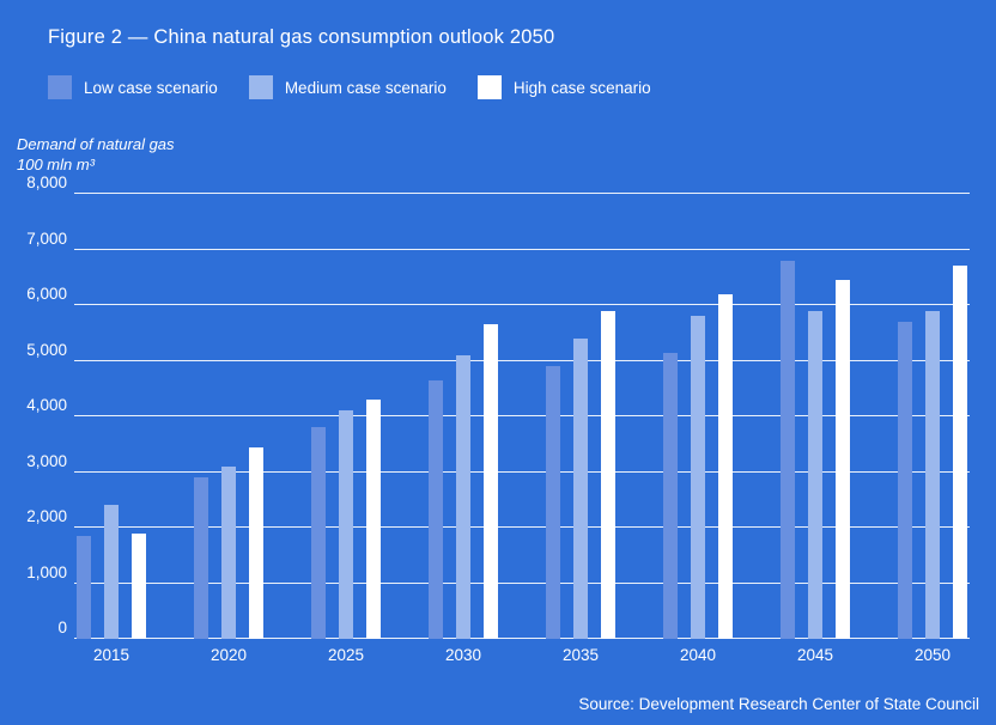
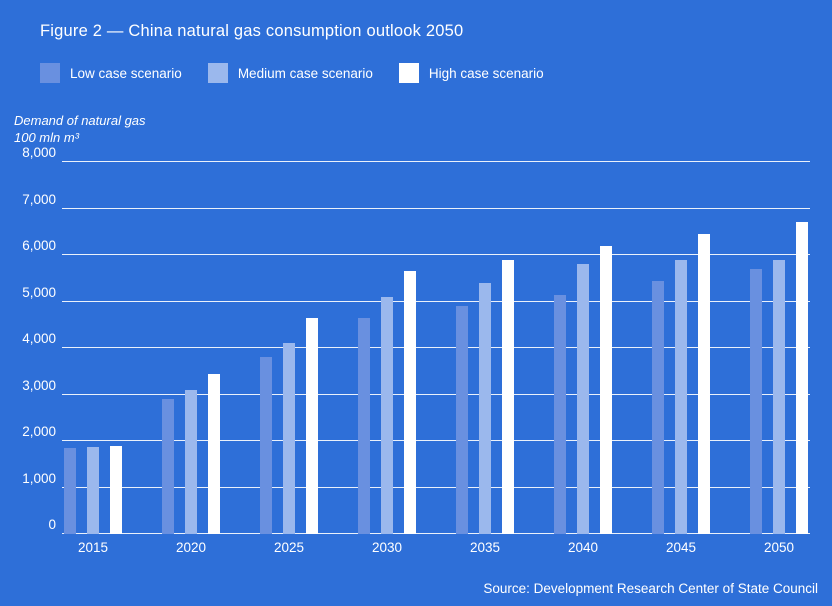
Medium case scenario/2015: 2400 -> 1900
High case scenario/2025: 4300 -> 4600
Low case scenario/2045: 6800 -> 5400
